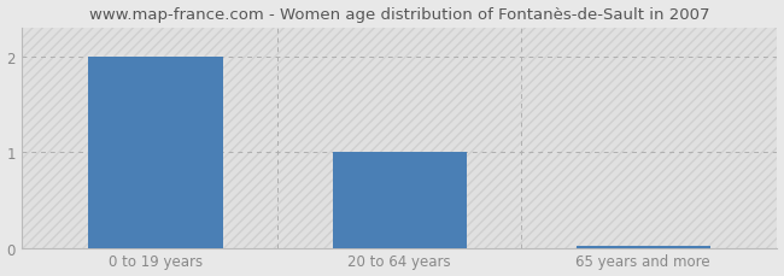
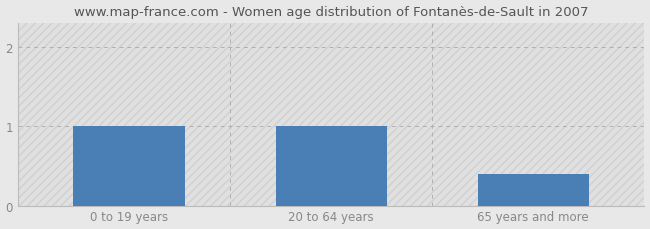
0 to 19 years: 2.00 -> 1.00
65 years and more: 0.02 -> 0.40
